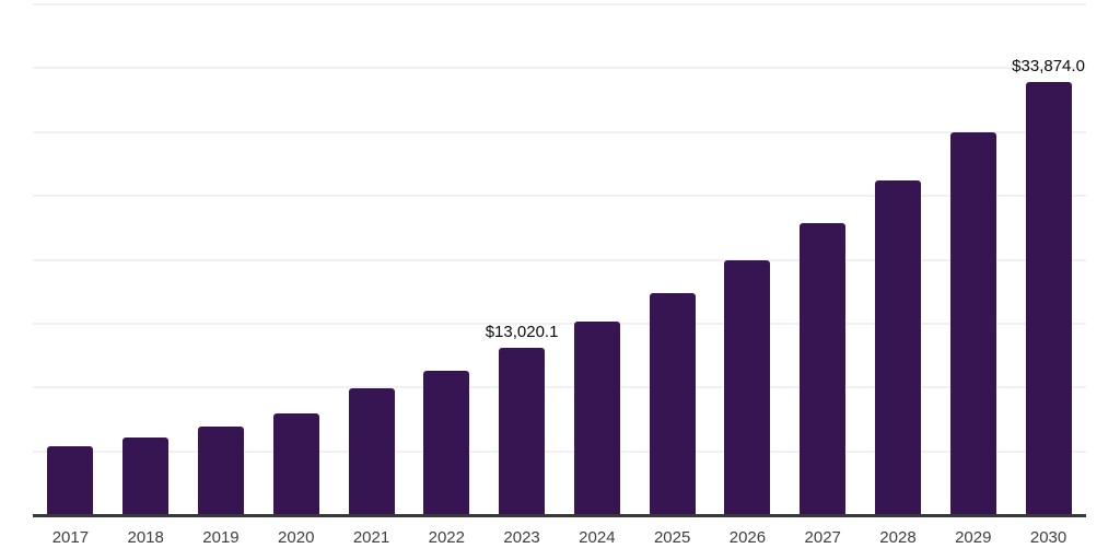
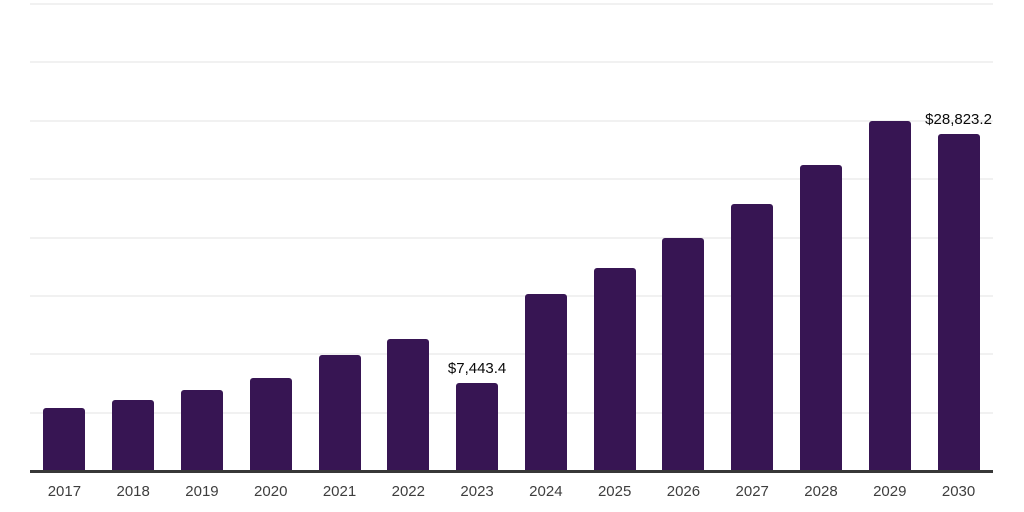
2023: $13,020.1 -> $7,443.4
2030: $33,874.0 -> $28,823.2
